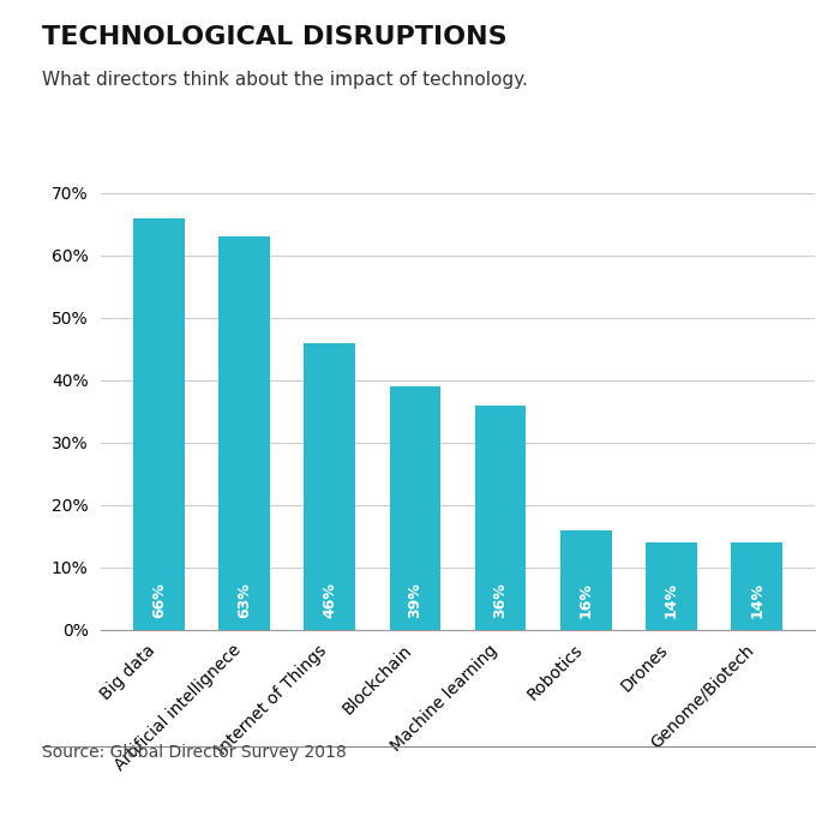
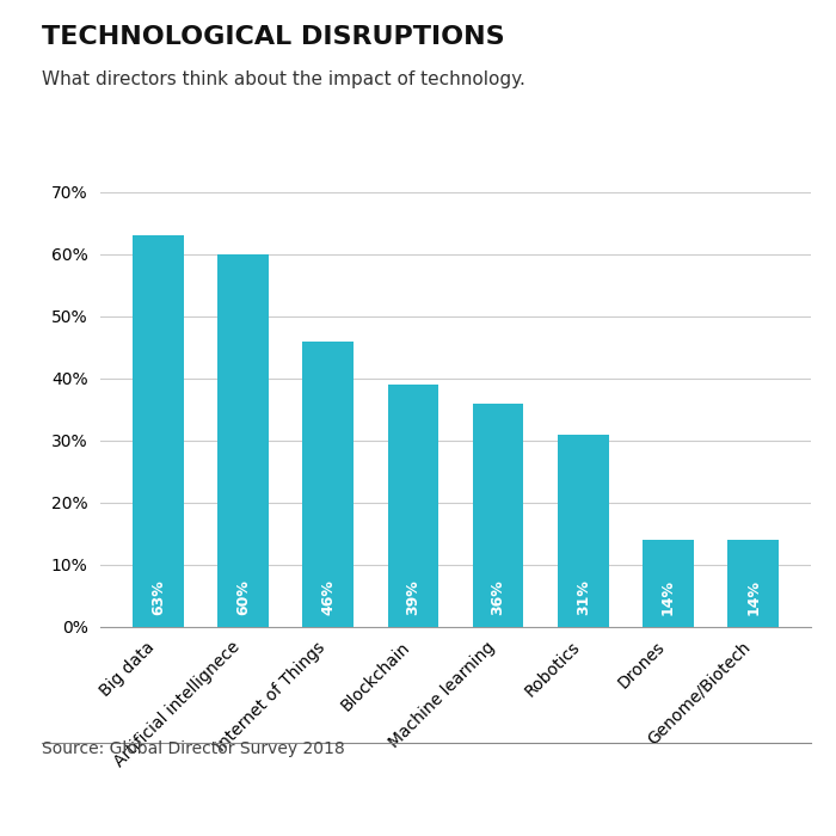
Big data: 66% -> 63%
Artificial intellignece: 63% -> 60%
Robotics: 16% -> 31%
